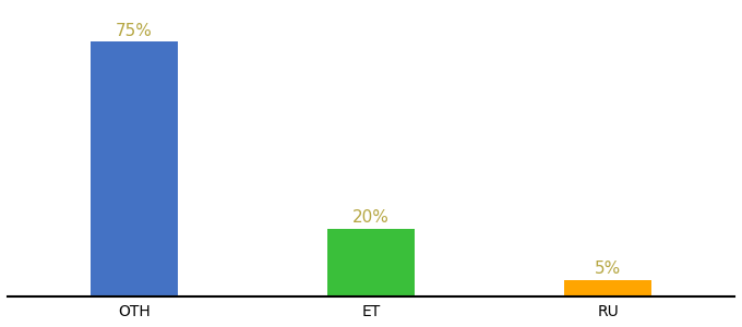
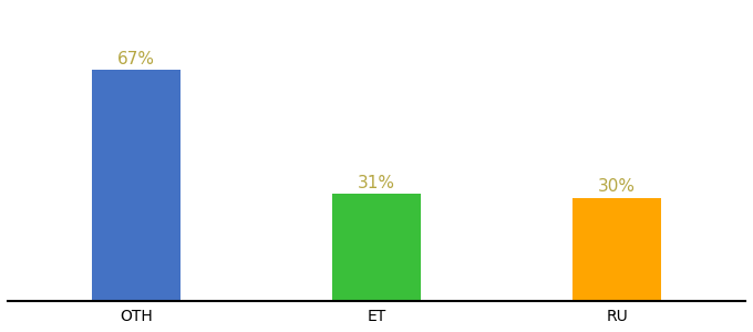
OTH: 75% -> 67%
ET: 20% -> 31%
RU: 5% -> 30%
